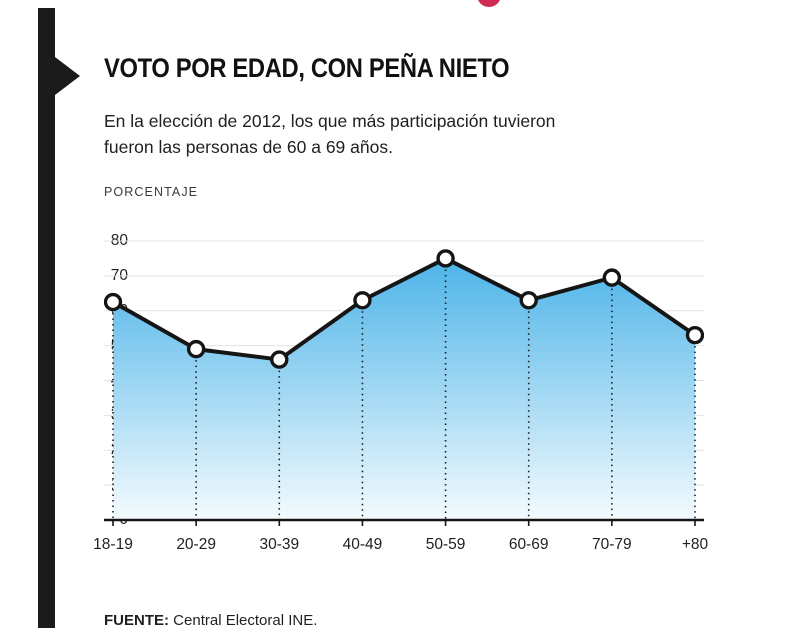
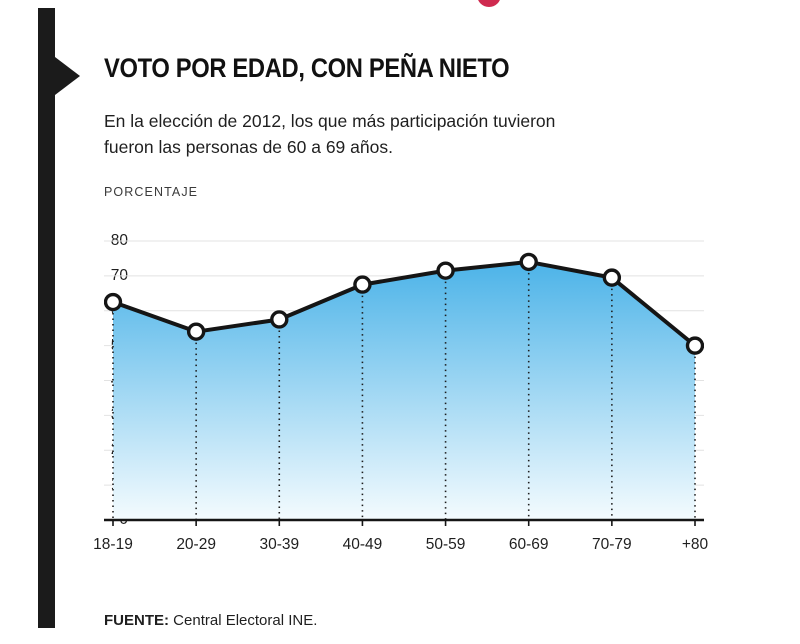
20-29: 49 -> 54
30-39: 46 -> 58
40-49: 63 -> 68
50-59: 75 -> 72
60-69: 63 -> 74
+80: 53 -> 50
